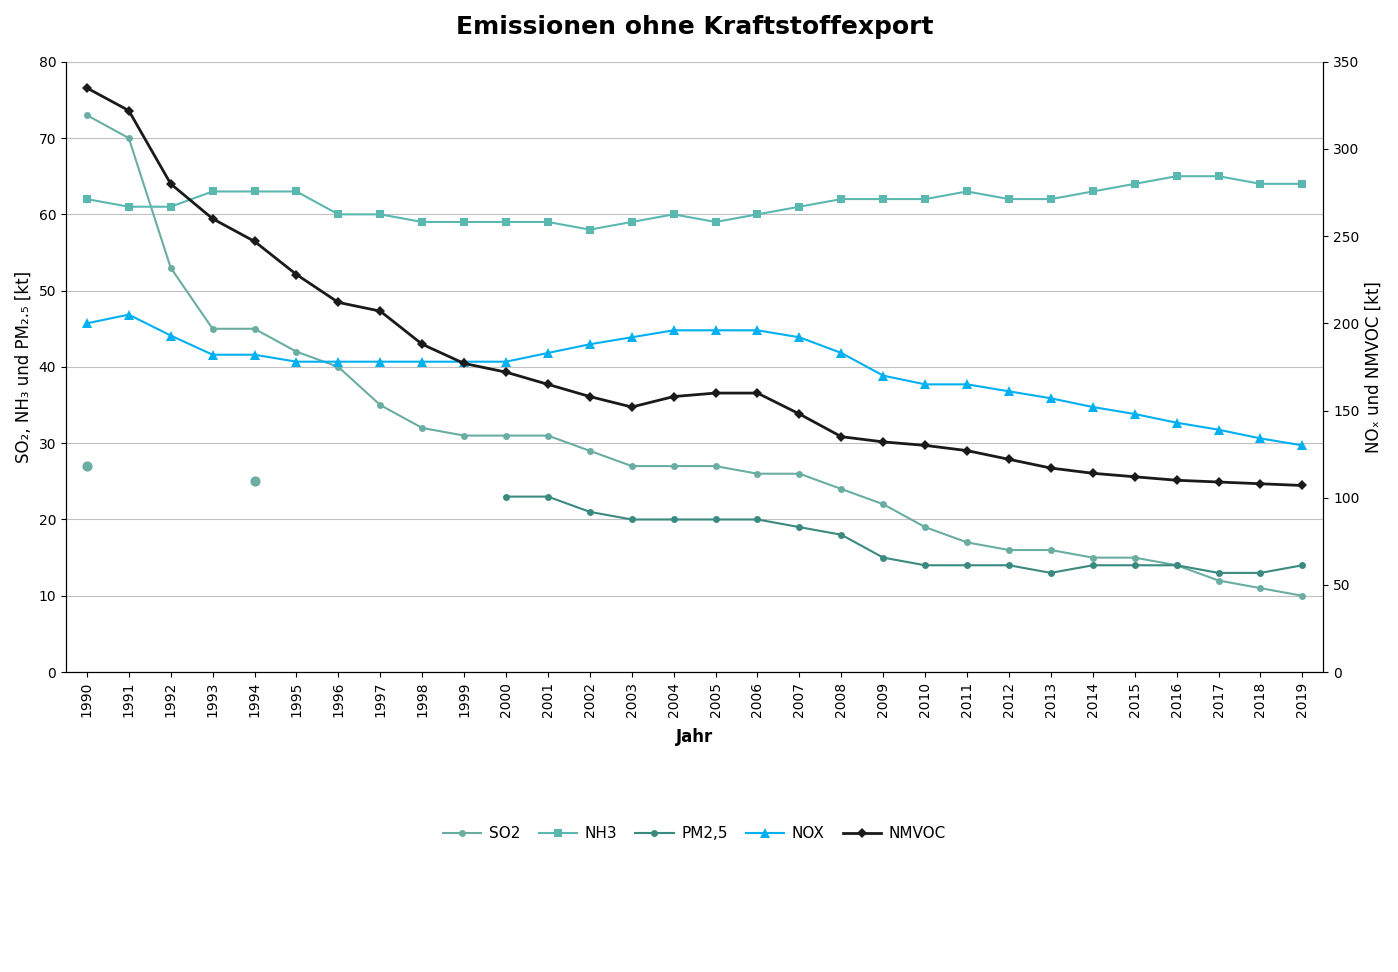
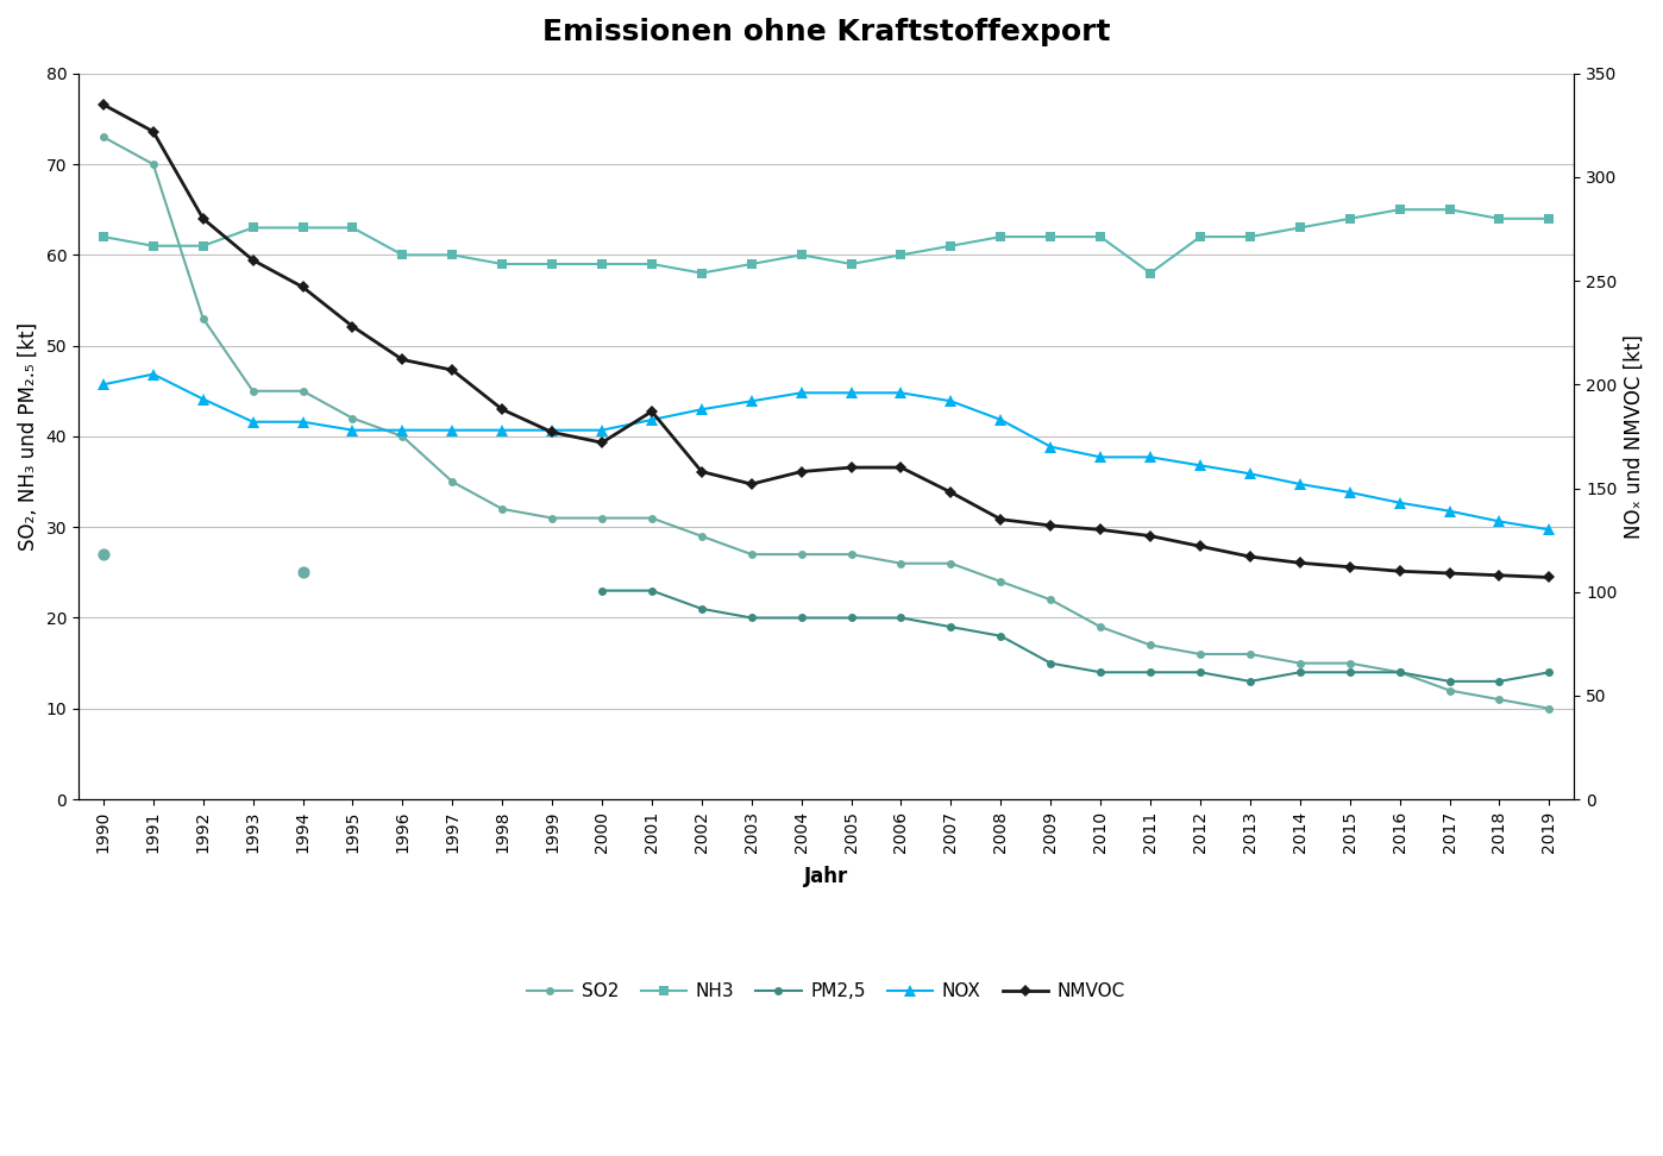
NMVOC/2001: 165 -> 187
NH3/2011: 63 -> 58
